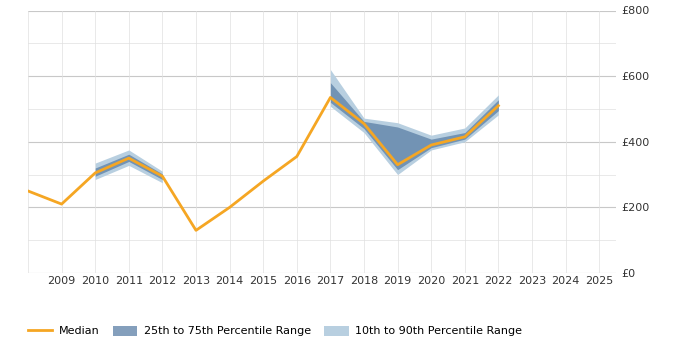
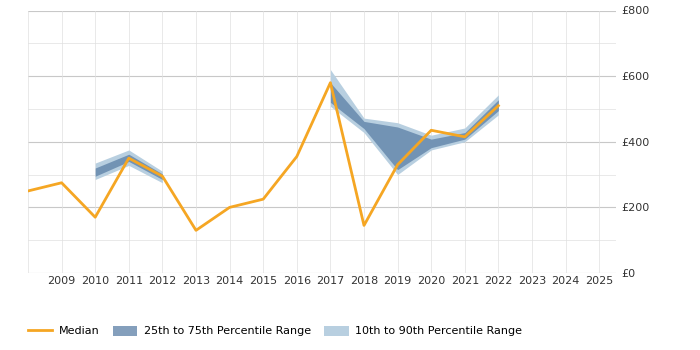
Median/2009: £210 -> £275
Median/2010: £305 -> £170
Median/2015: £280 -> £225
Median/2017: £535 -> £580
Median/2018: £455 -> £145
Median/2020: £390 -> £435
